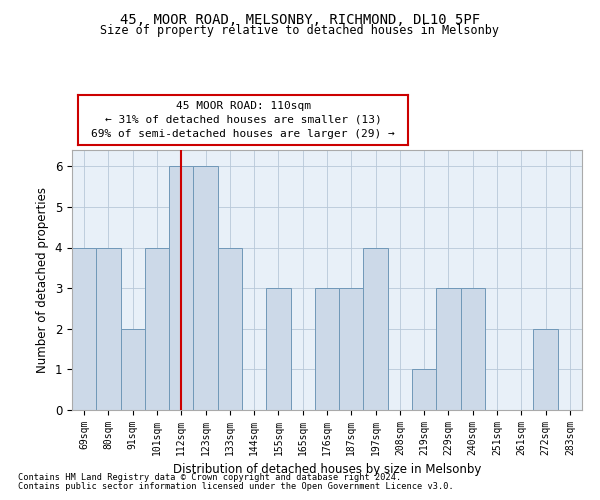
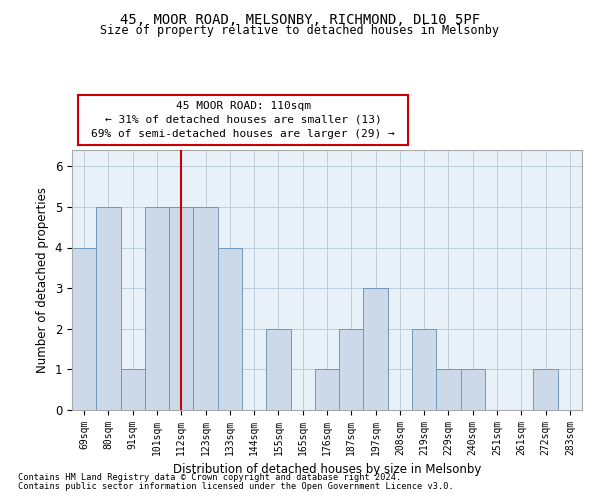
80sqm: 4 -> 5
91sqm: 2 -> 1
101sqm: 4 -> 5
112sqm: 6 -> 5
123sqm: 6 -> 5
155sqm: 3 -> 2
176sqm: 3 -> 1
187sqm: 3 -> 2
197sqm: 4 -> 3
219sqm: 1 -> 2
229sqm: 3 -> 1
240sqm: 3 -> 1
272sqm: 2 -> 1
